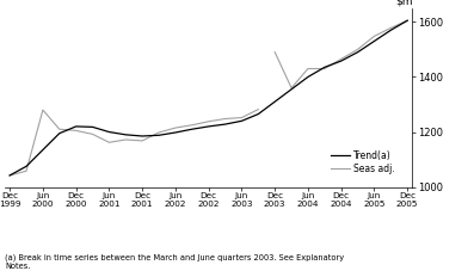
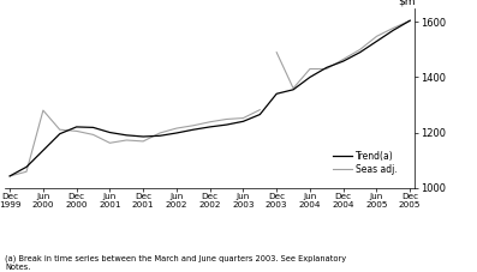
Trend(a)/Dec 2003: 1310 -> 1340
